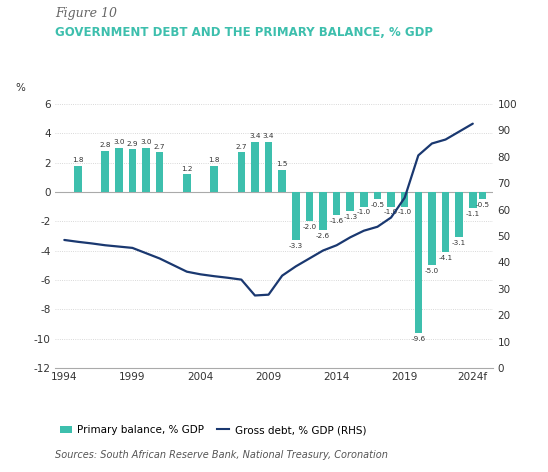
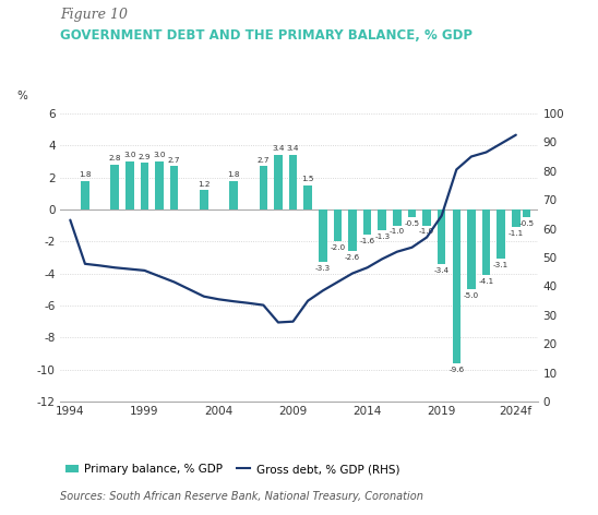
Gross debt, % GDP (RHS)/1994: 48.5 -> 63.0
Primary balance, % GDP/2019: -1.0 -> -3.4
